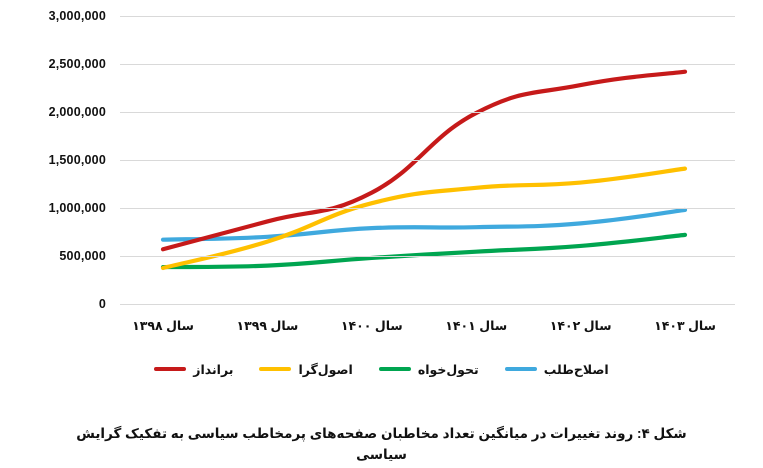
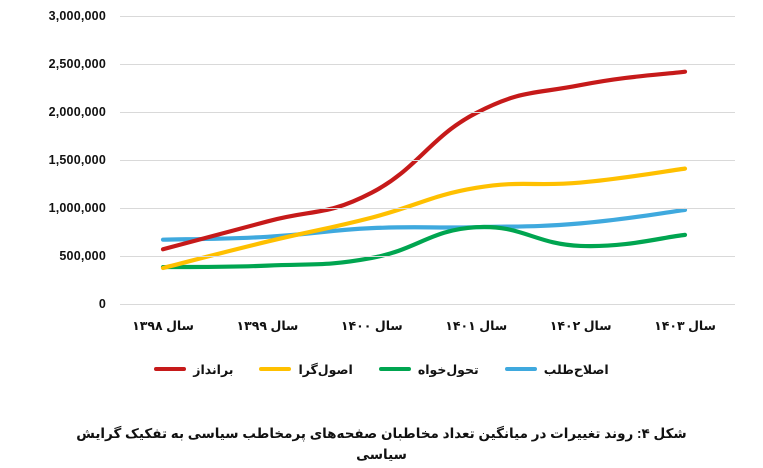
اصول‌گرا/سال ۱۴۰۰: 1000000 -> 900000
تحول‌خواه/سال ۱۴۰۱: 500000 -> 800000
